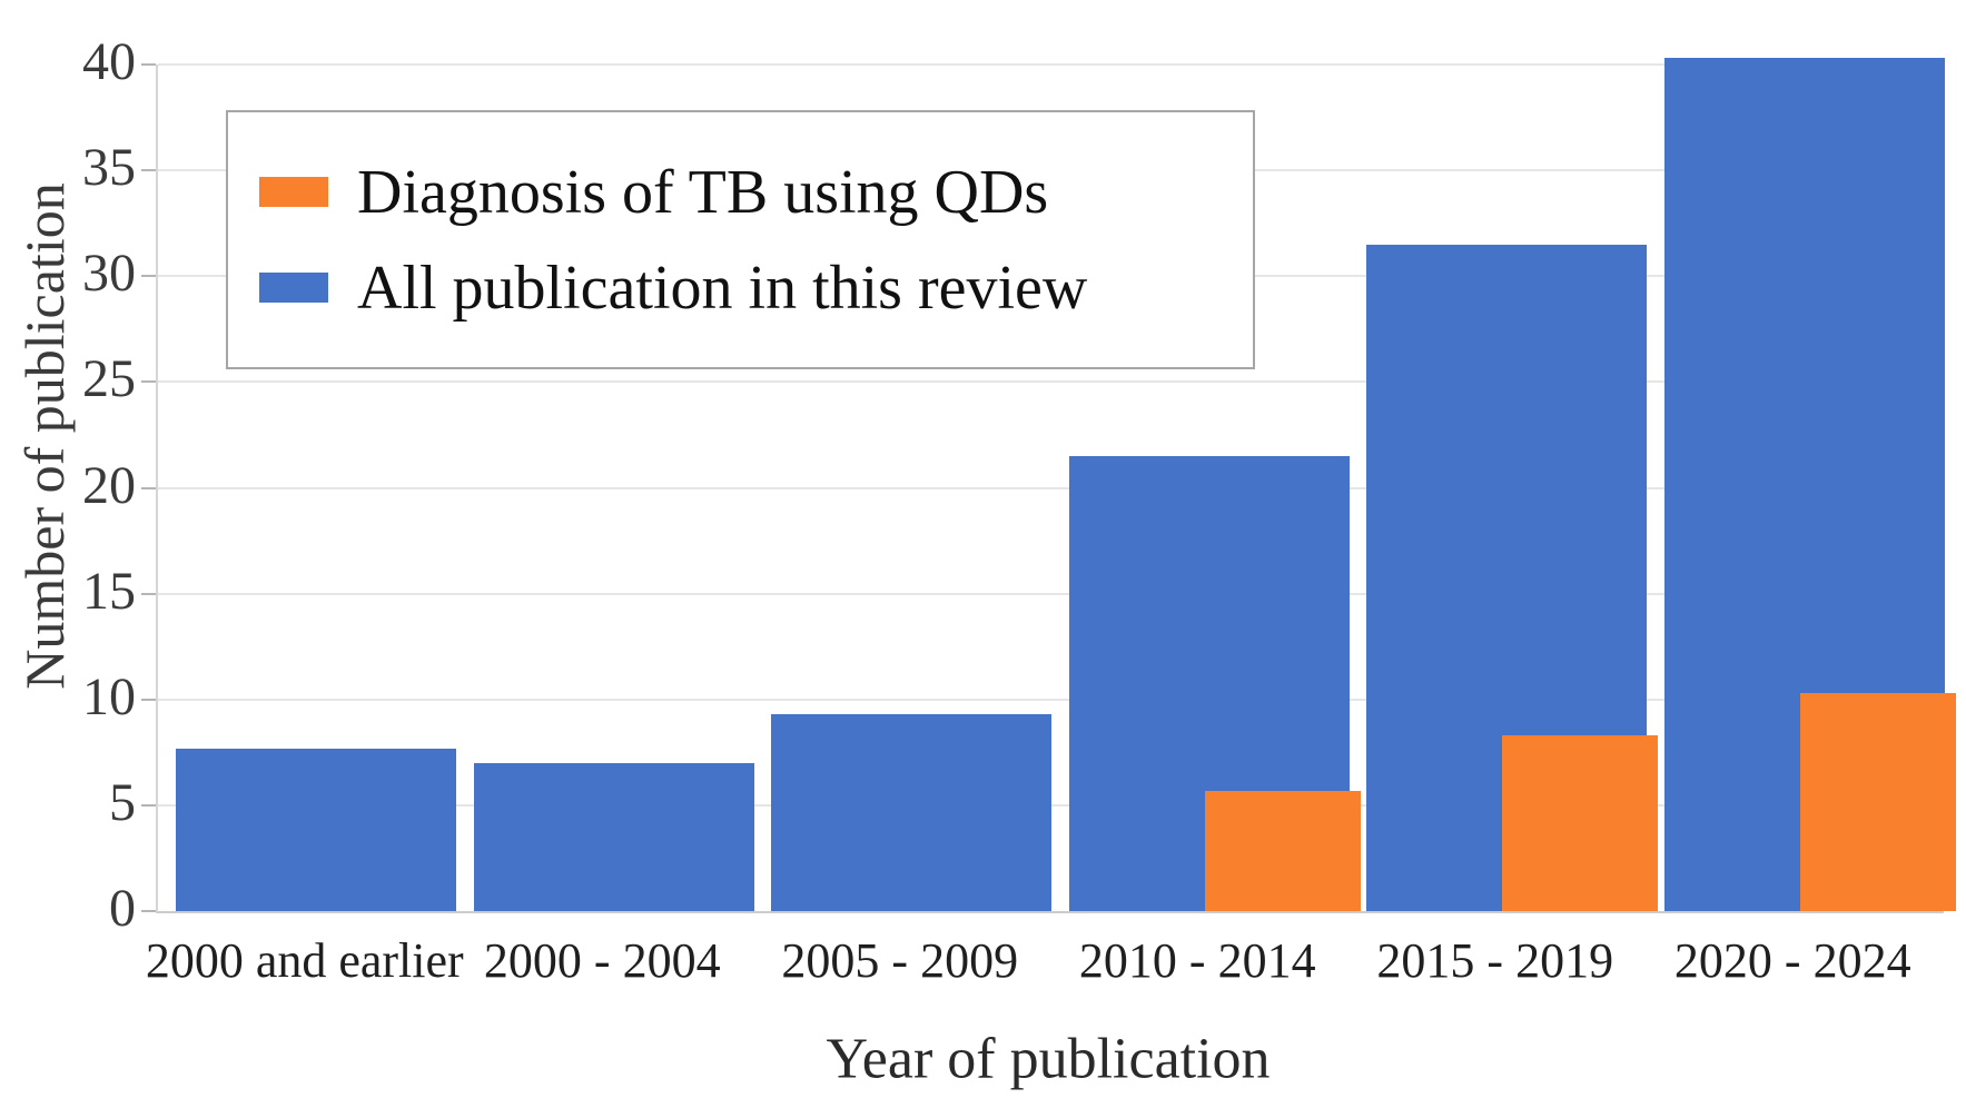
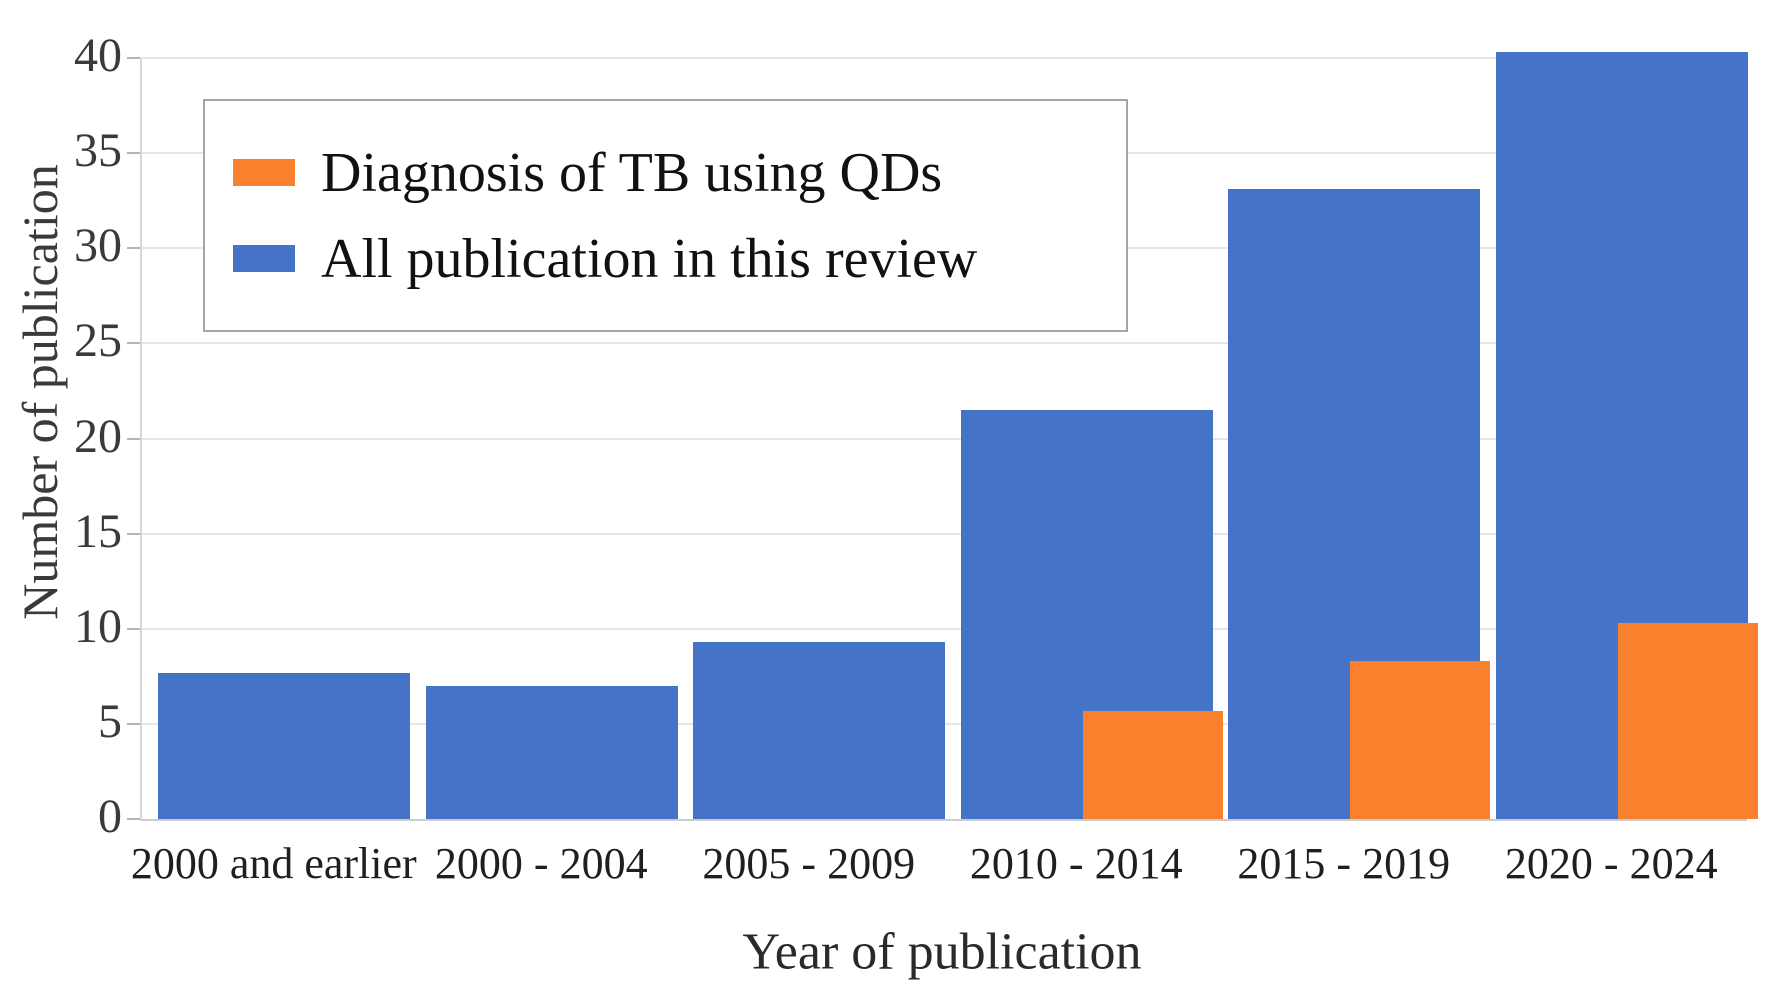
All publication in this review/2015 - 2019: 31.5 -> 33.1
